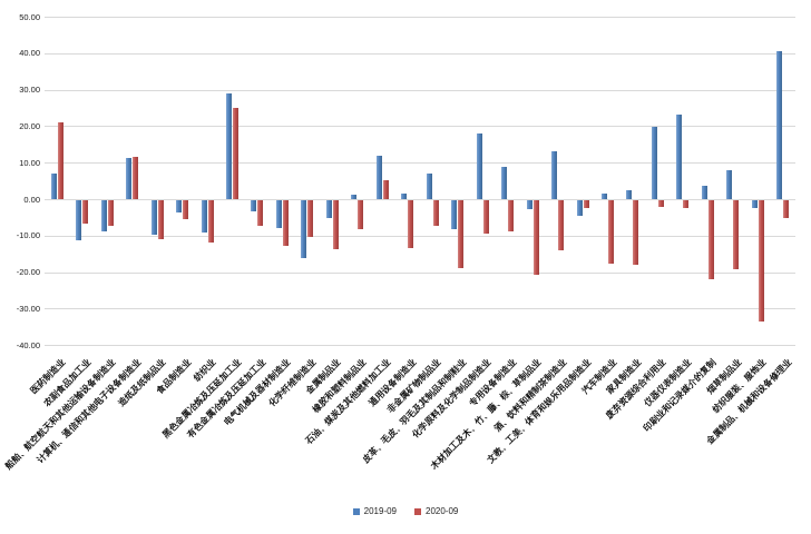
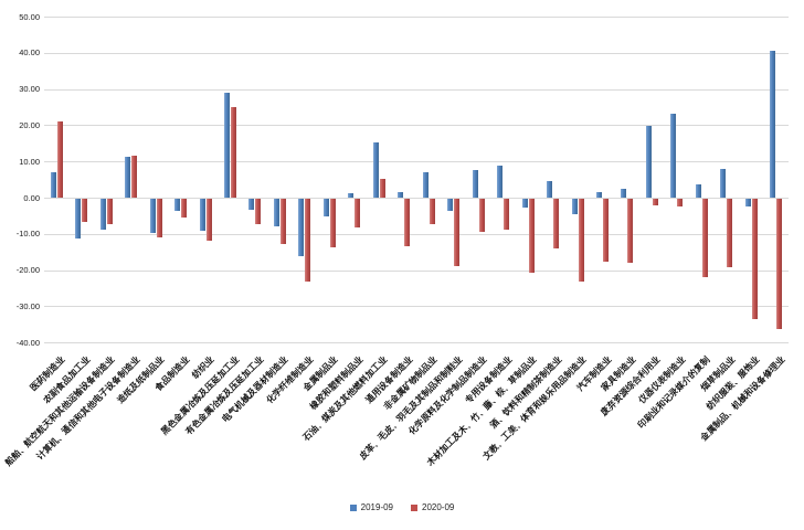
2020-09/化学纤维制造业: -10 -> -23
2019-09/石油、煤炭及其他燃料加工业: 12 -> 15
2019-09/皮革、毛皮、羽毛及其制品和制鞋业: -8 -> -3
2019-09/化学原料及化学制品制造业: 18 -> 8
2019-09/酒、饮料和精制茶制造业: 13 -> 4
2020-09/文教、工美、体育和娱乐用品制造业: -2 -> -23
2020-09/金属制品、机械和设备修理业: -5 -> -36
